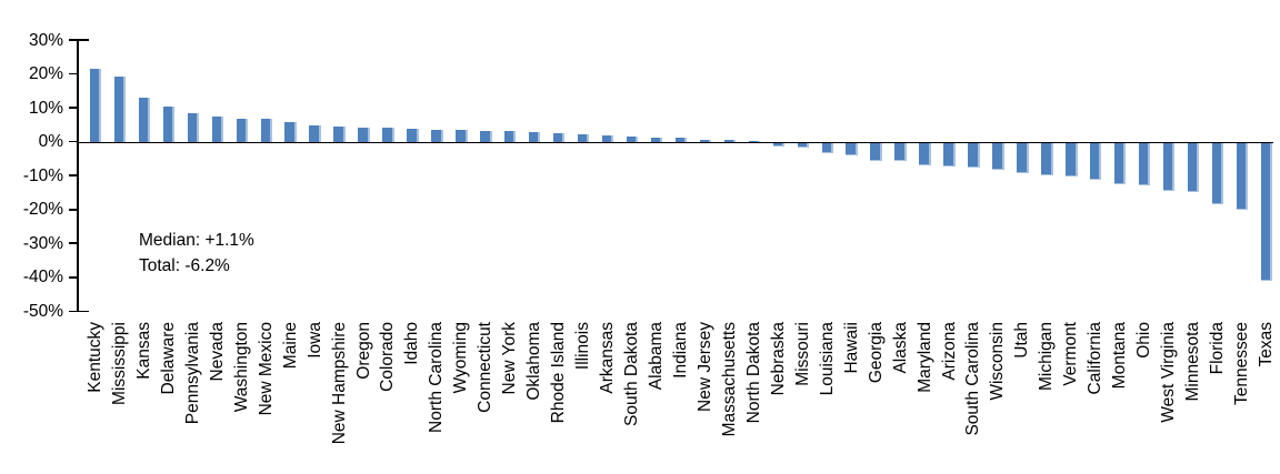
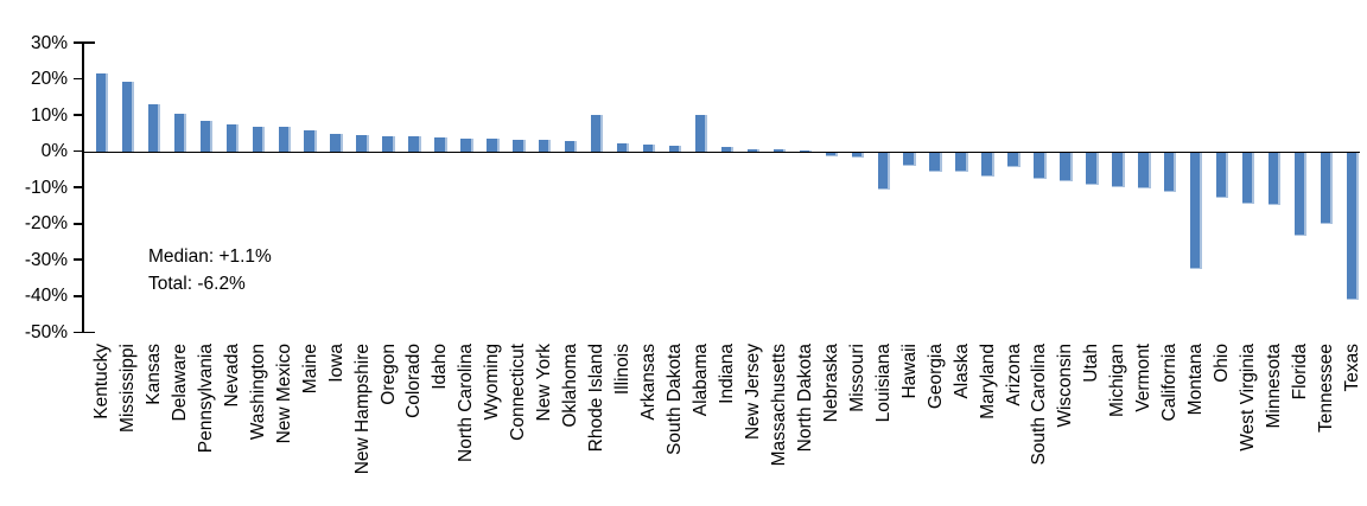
Rhode Island: 3% -> 10%
Alabama: 1% -> 10%
Louisiana: -3% -> -10%
Arizona: -7% -> -4%
Montana: -12% -> -32%
Florida: -18% -> -23%
